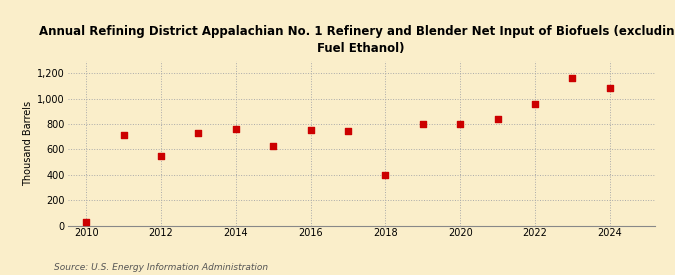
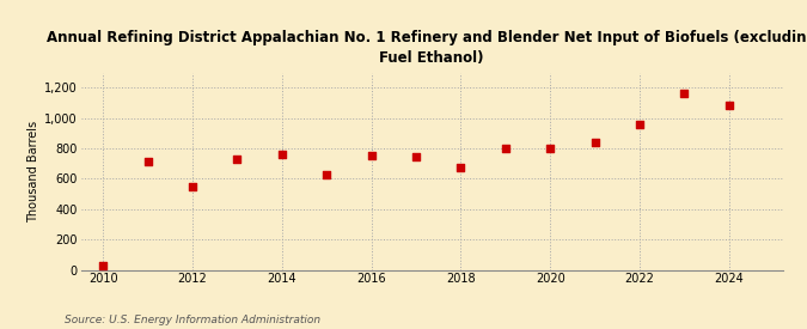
2018: 400 -> 670
